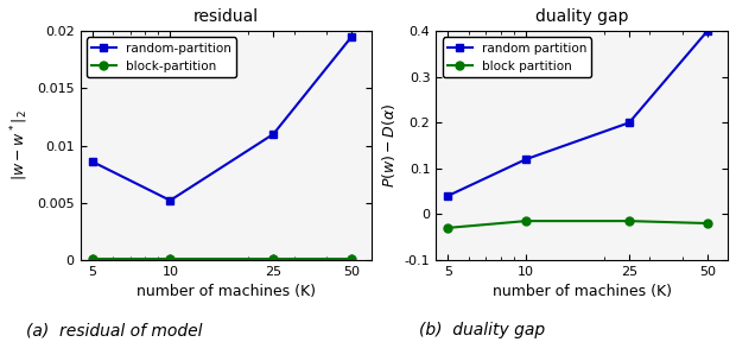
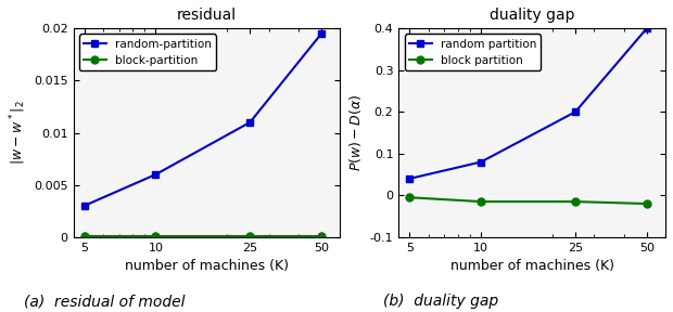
residual/random-partition/5: 0.0086 -> 0.0030
residual/random-partition/10: 0.0052 -> 0.0060
duality gap/block partition/5: -0.030 -> -0.005
duality gap/random partition/10: 0.12 -> 0.08
